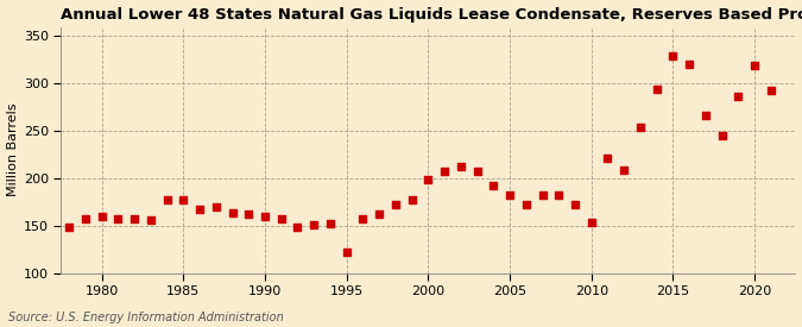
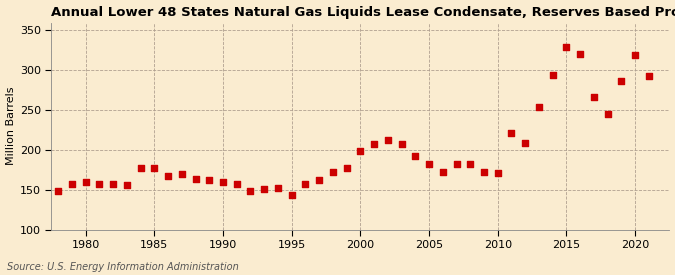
1995: 122 -> 144
2010: 154 -> 171
